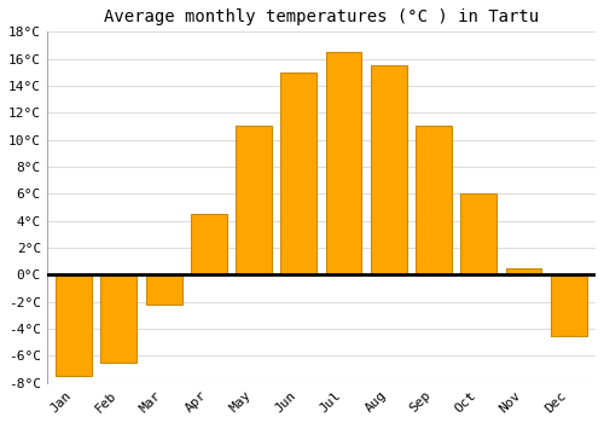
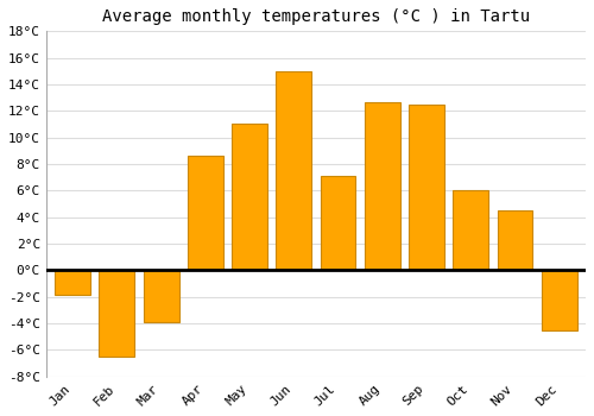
Jan: -7.5°C -> -1.8°C
Mar: -2.2°C -> -3.9°C
Apr: 4.5°C -> 8.6°C
Jul: 16.5°C -> 7.1°C
Aug: 15.5°C -> 12.7°C
Sep: 11.0°C -> 12.5°C
Nov: 0.5°C -> 4.5°C
